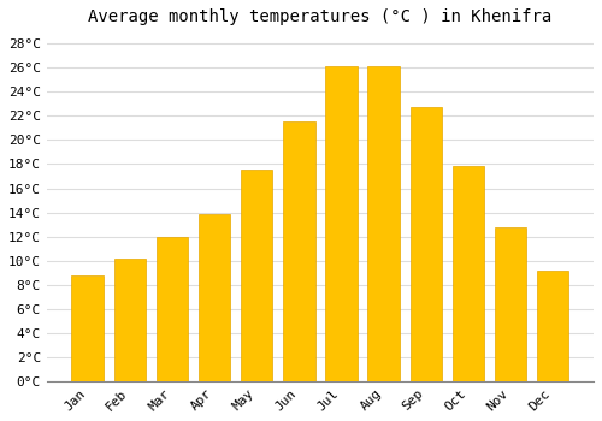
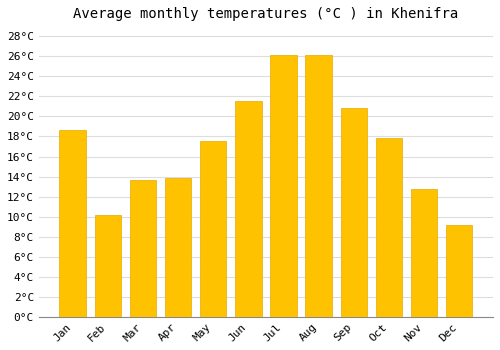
Jan: 8.8°C -> 18.6°C
Mar: 12.0°C -> 13.7°C
Sep: 22.7°C -> 20.8°C
